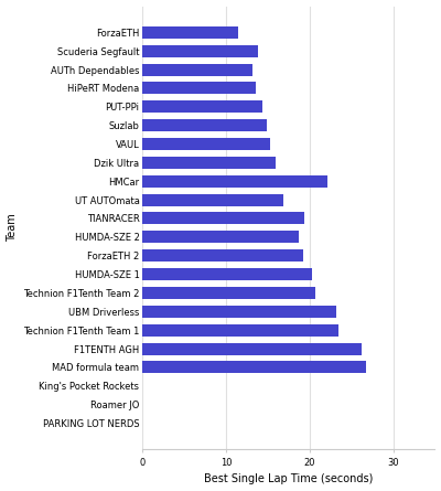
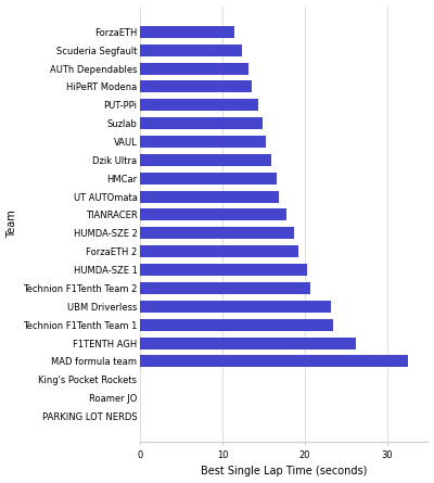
Scuderia Segfault: 13.8 -> 12.4
HMCar: 22.2 -> 16.6
TIANRACER: 19.4 -> 17.8
MAD formula team: 26.8 -> 32.5
